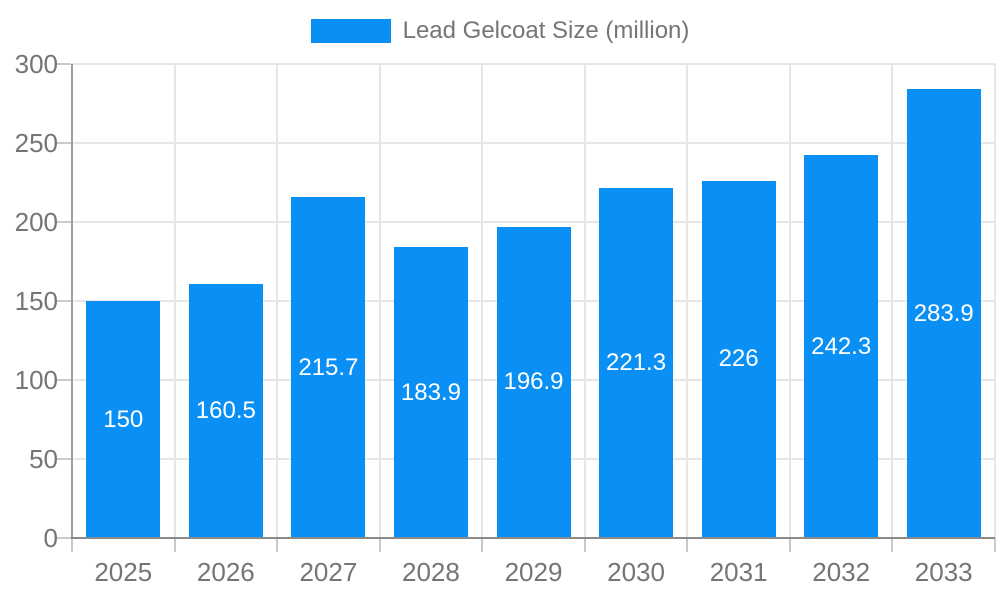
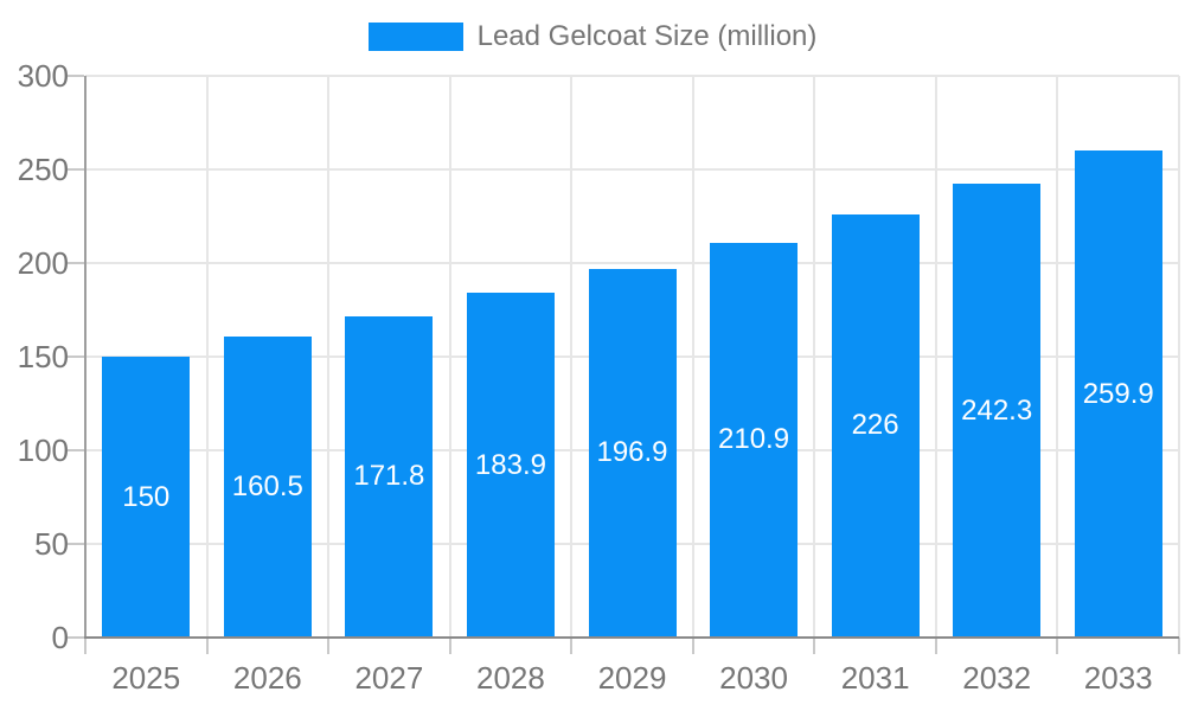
2027: 215.7 -> 171.8
2030: 221.3 -> 210.9
2033: 283.9 -> 259.9
